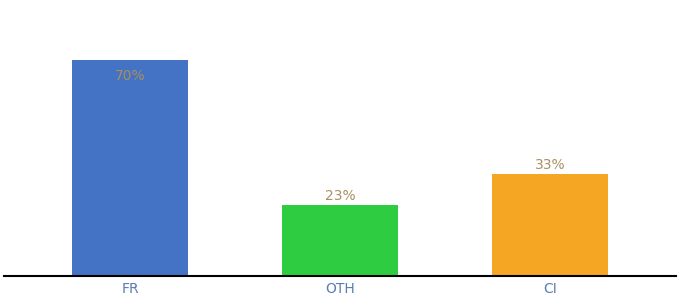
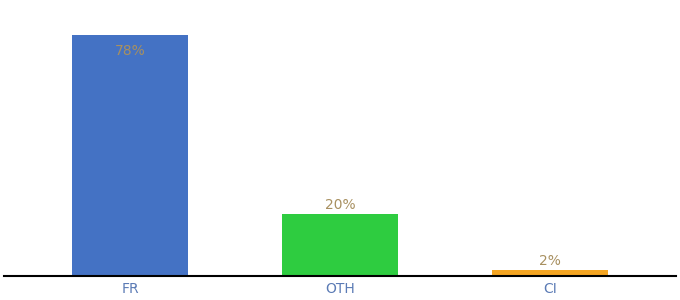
FR: 70% -> 78%
OTH: 23% -> 20%
CI: 33% -> 2%
